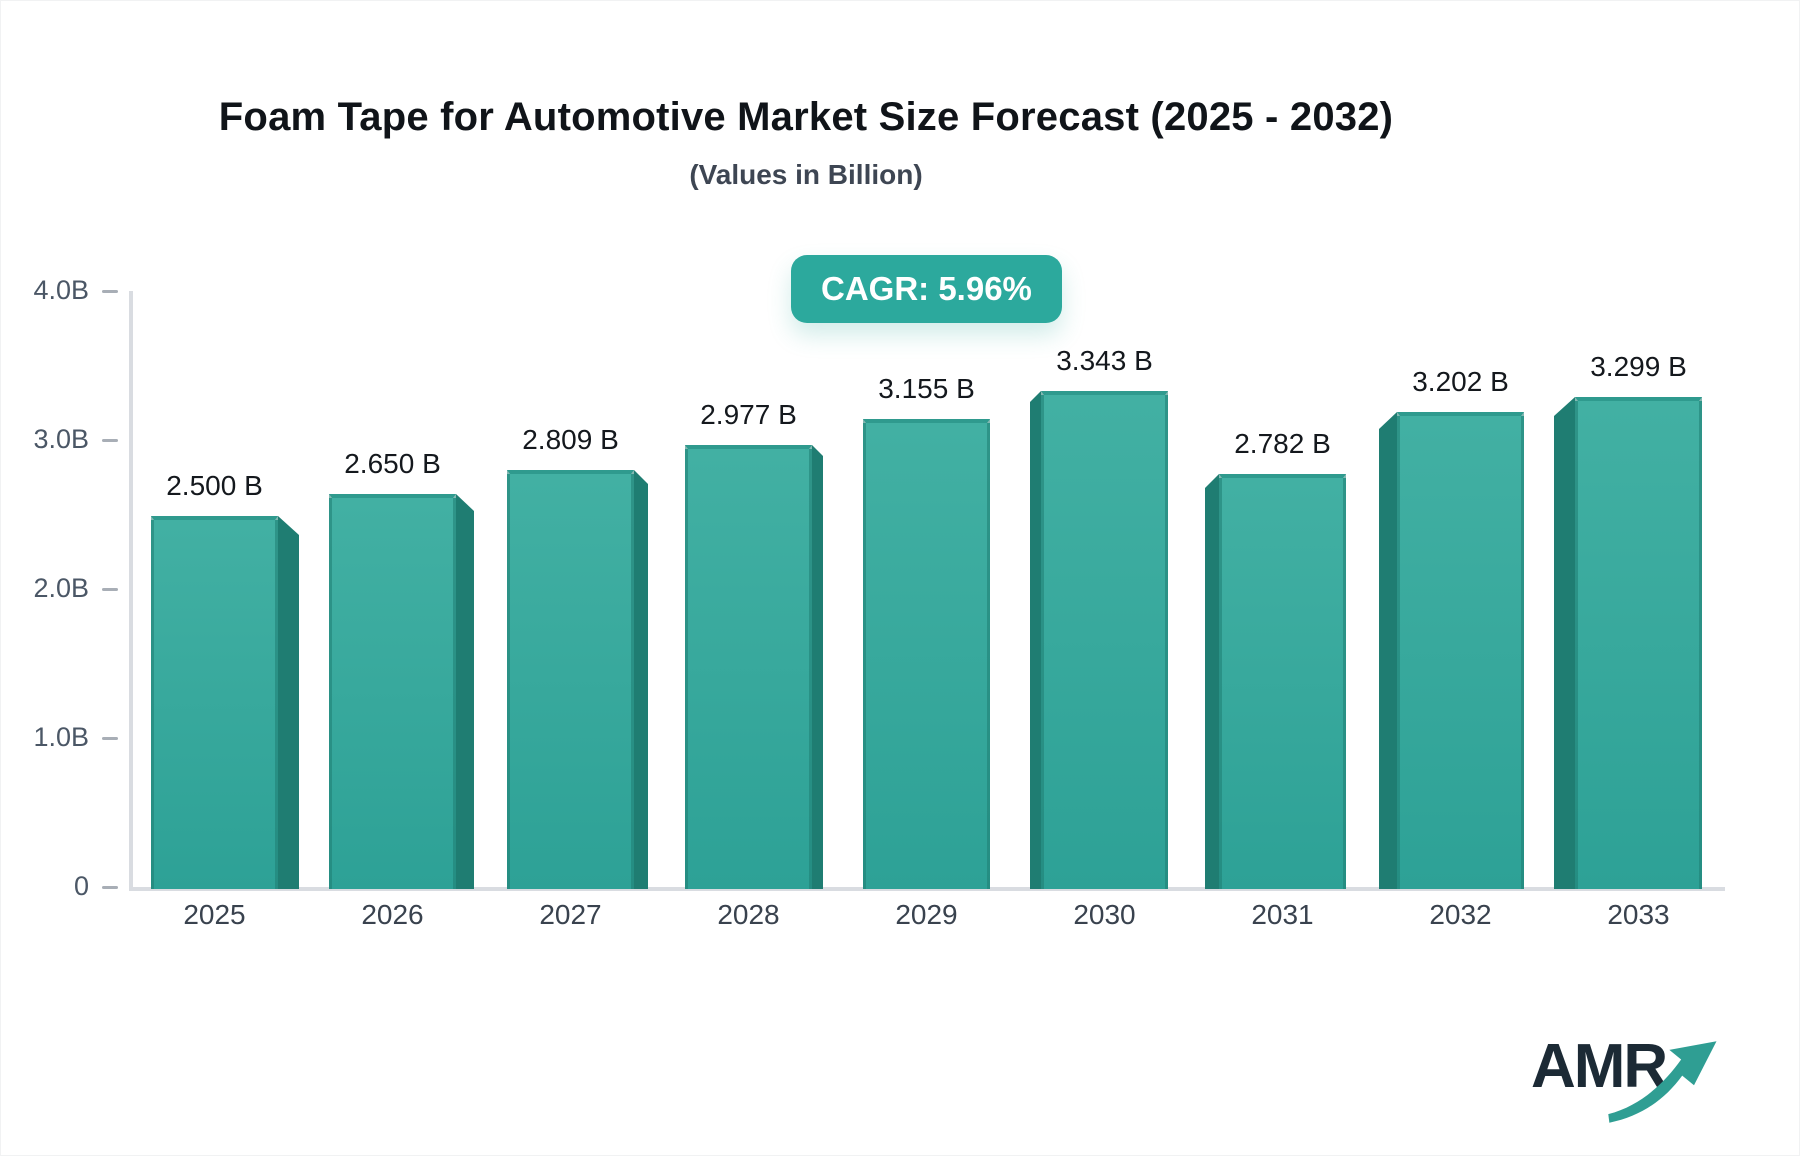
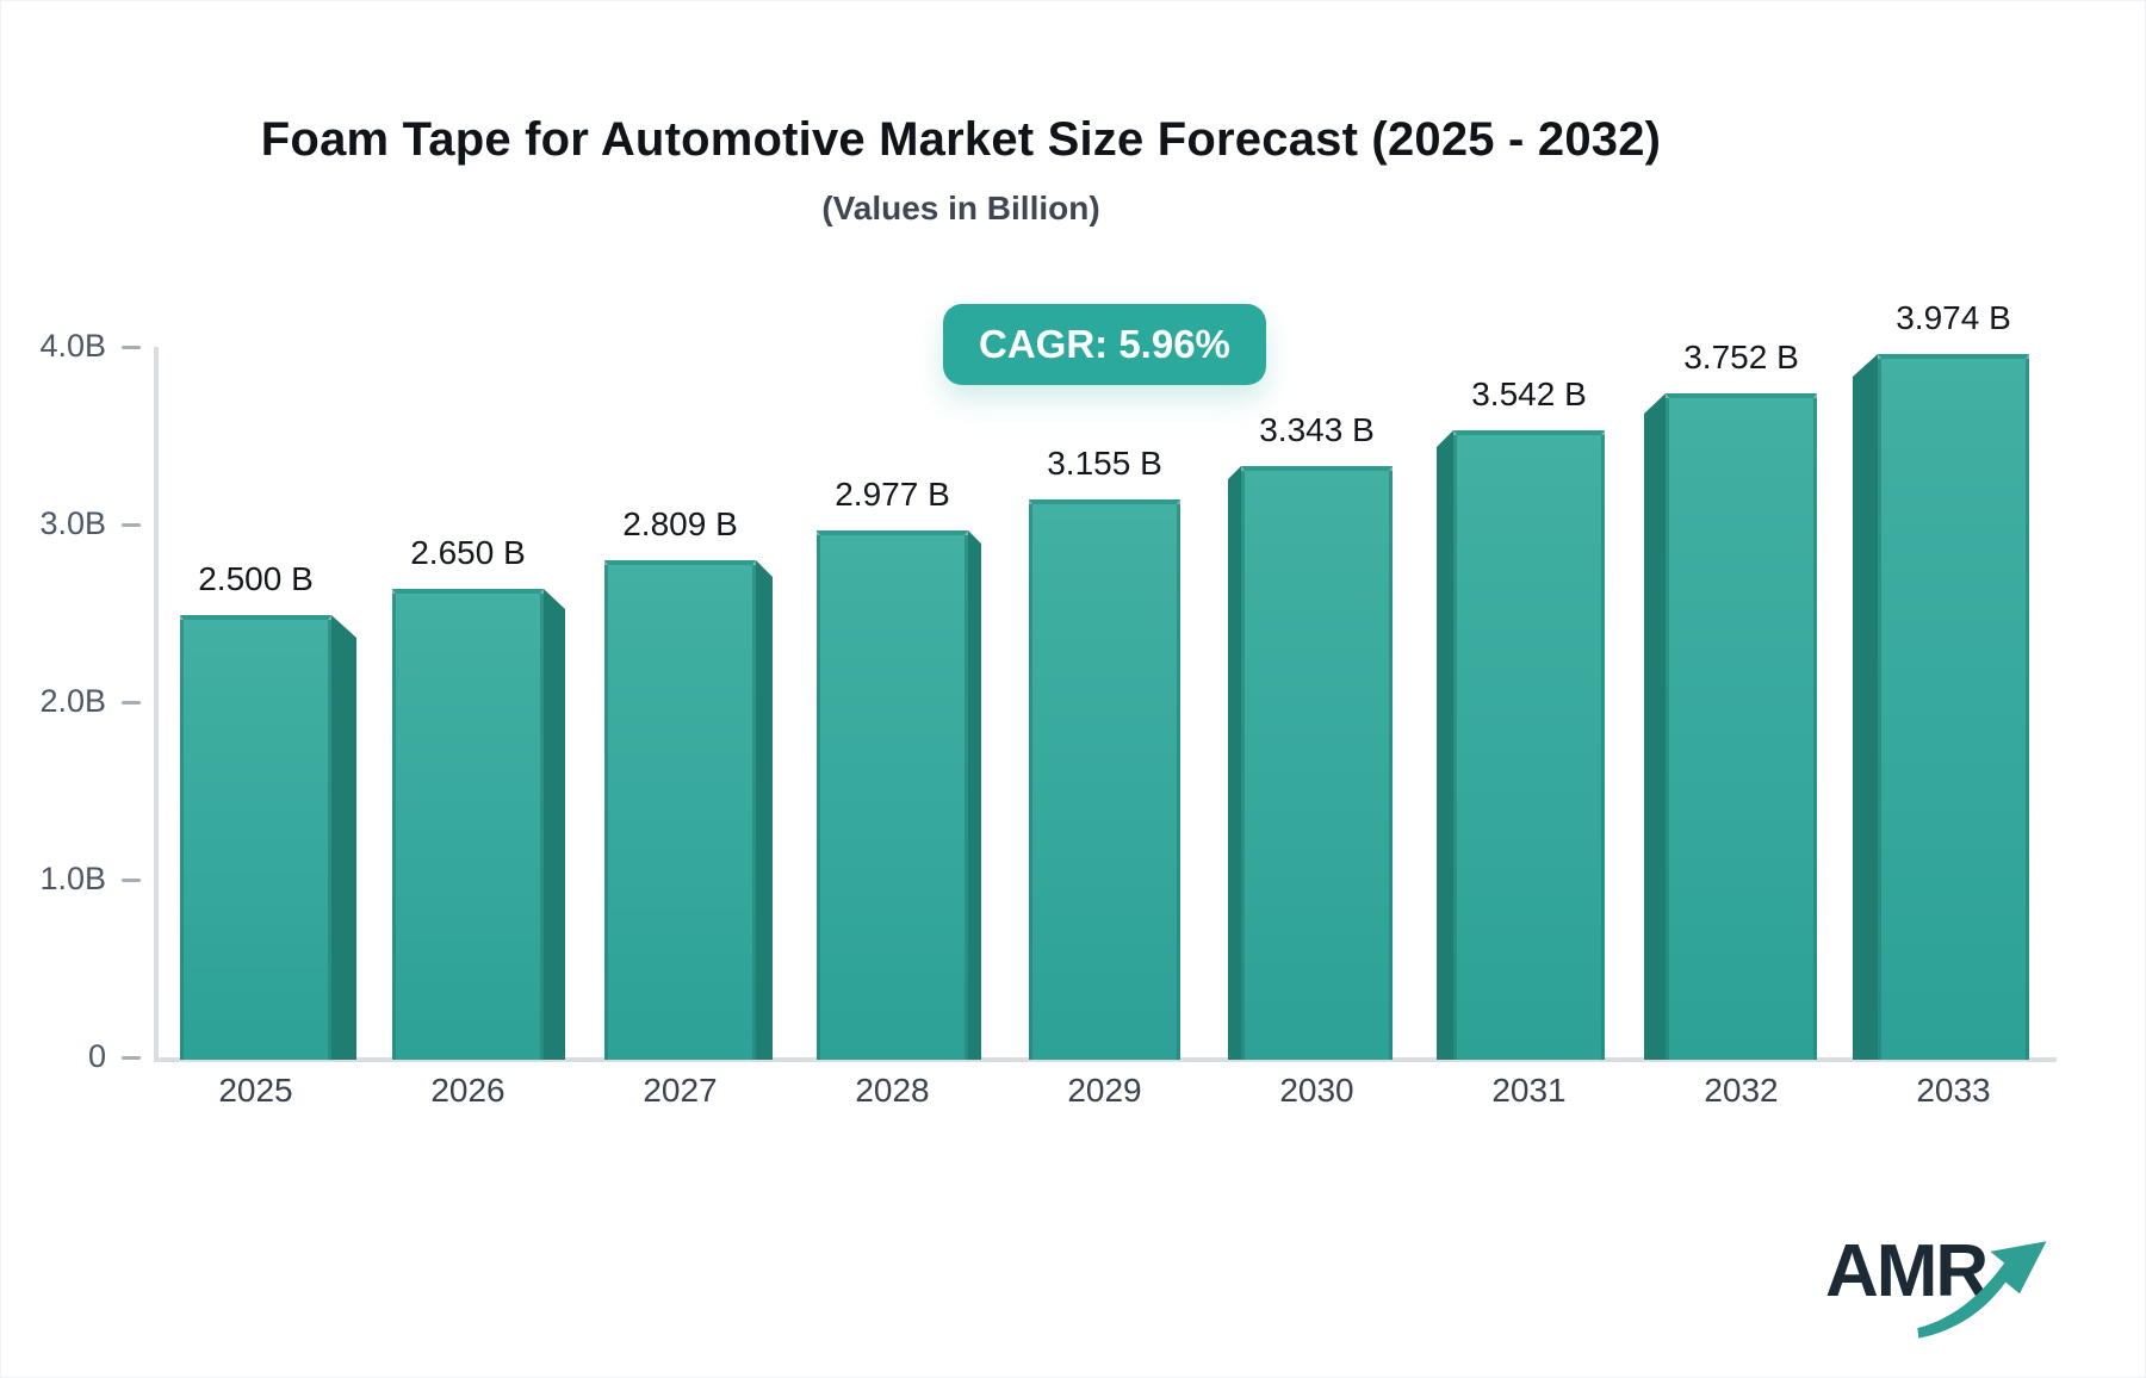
2031: 2.782 -> 3.542
2032: 3.202 -> 3.752
2033: 3.299 -> 3.974
